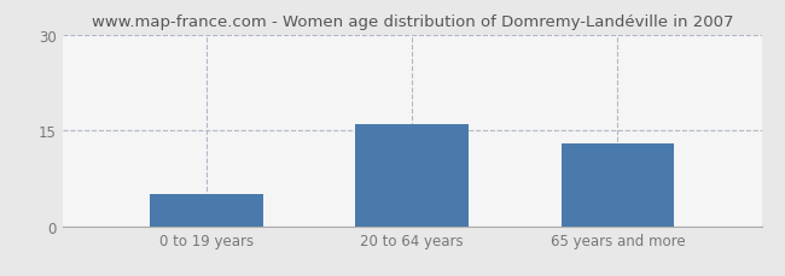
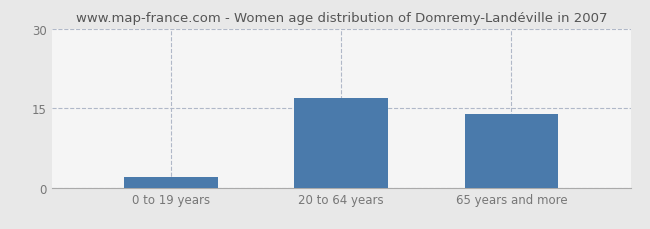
0 to 19 years: 5 -> 2
20 to 64 years: 16 -> 17
65 years and more: 13 -> 14
